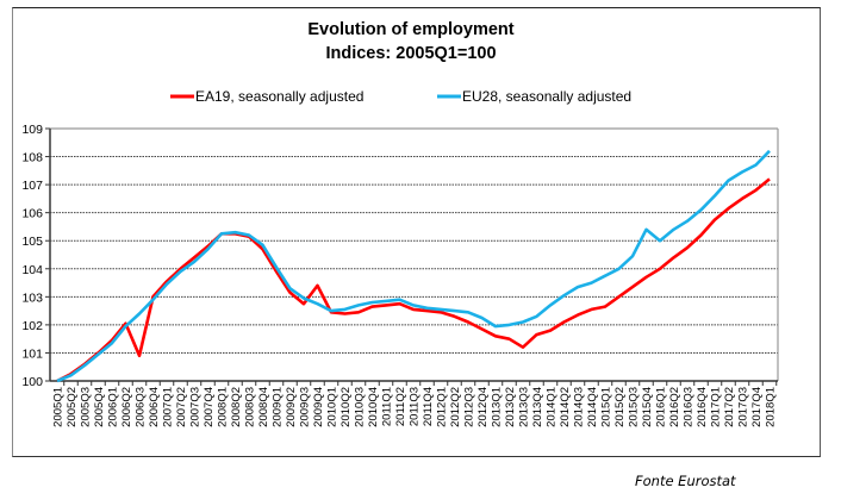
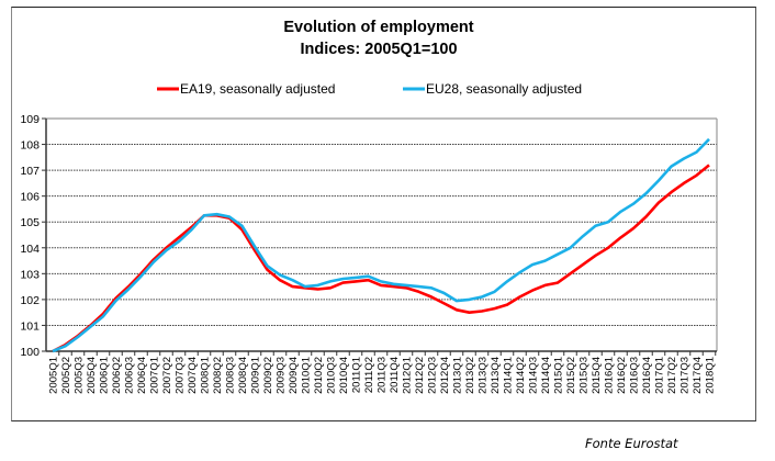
EA19, seasonally adjusted/2006Q3: 100.9 -> 102.5
EA19, seasonally adjusted/2009Q4: 103.4 -> 102.5
EA19, seasonally adjusted/2013Q3: 101.2 -> 101.5
EU28, seasonally adjusted/2015Q4: 105.4 -> 104.8
